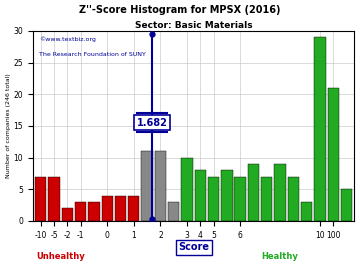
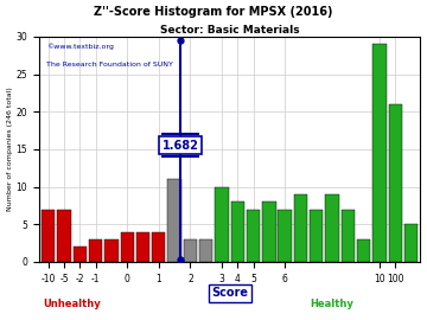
2: 11 -> 3
